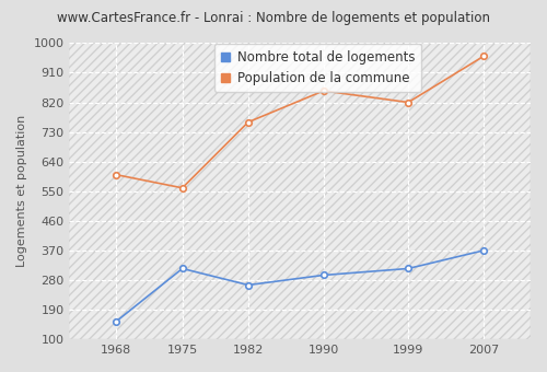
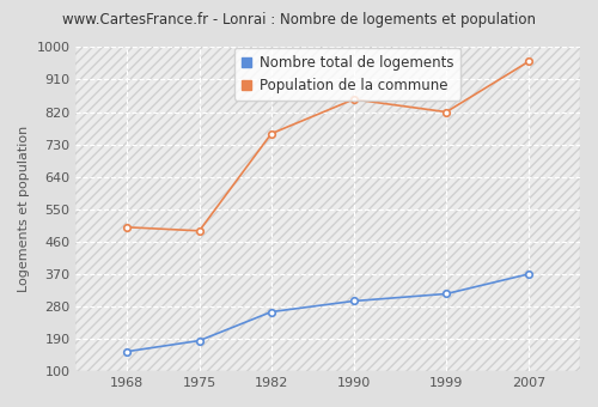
Population de la commune/1968: 600 -> 500
Nombre total de logements/1975: 315 -> 185
Population de la commune/1975: 560 -> 490
